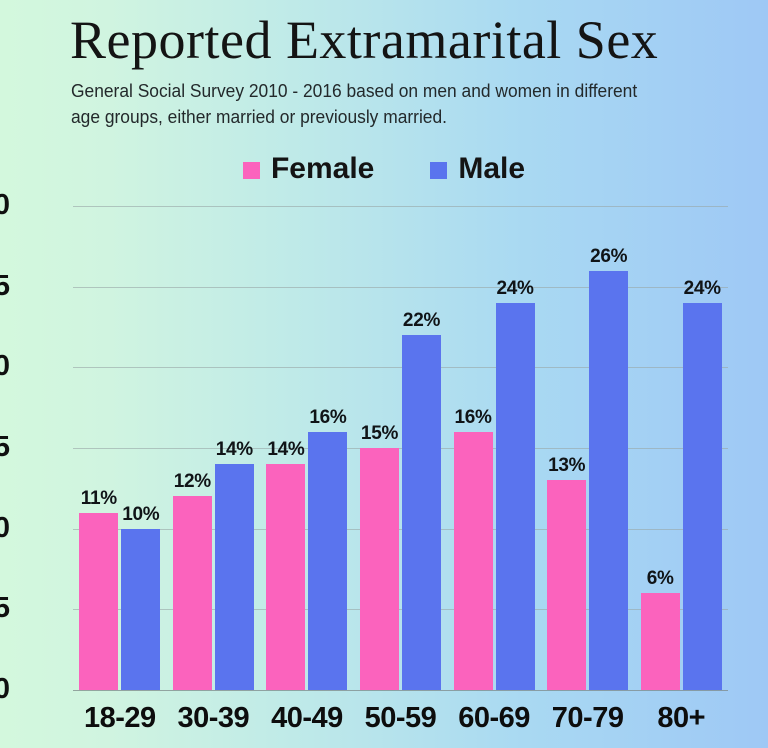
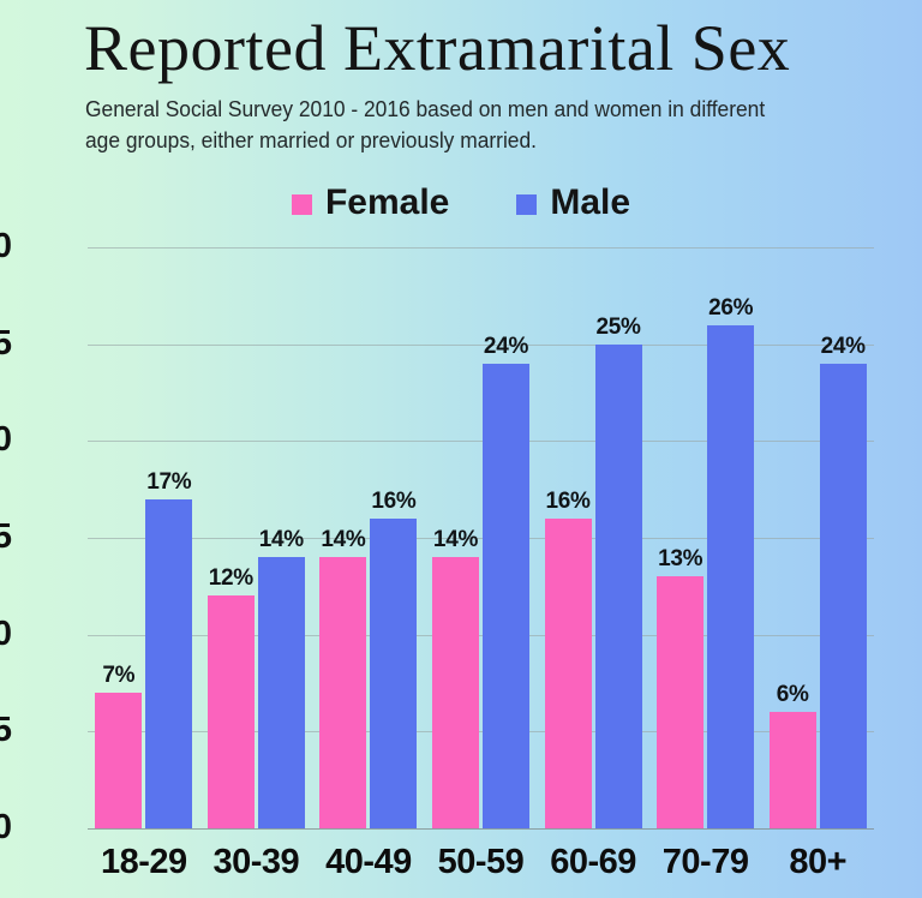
Female/18-29: 11% -> 7%
Male/18-29: 10% -> 17%
Female/50-59: 15% -> 14%
Male/50-59: 22% -> 24%
Male/60-69: 24% -> 25%
